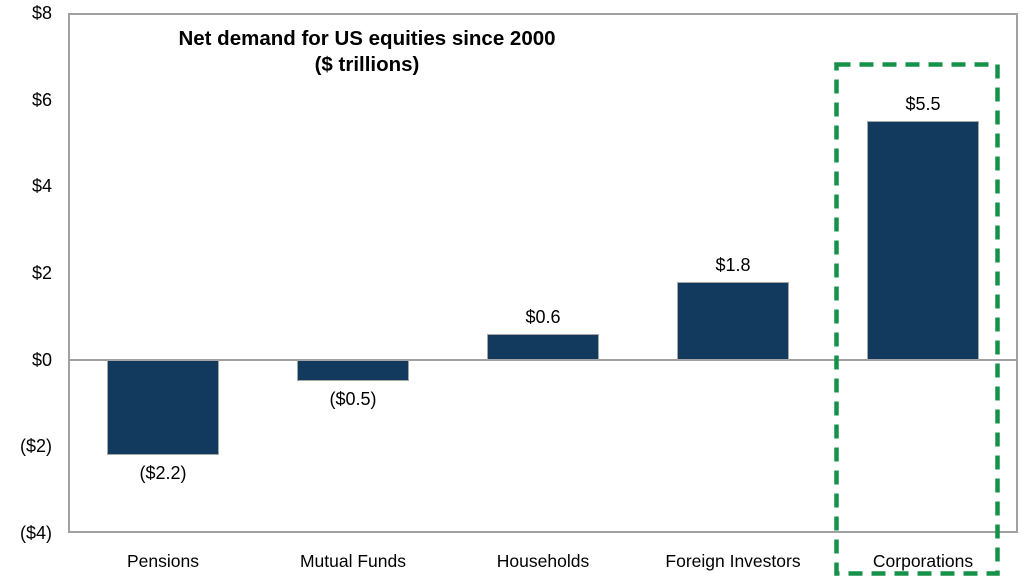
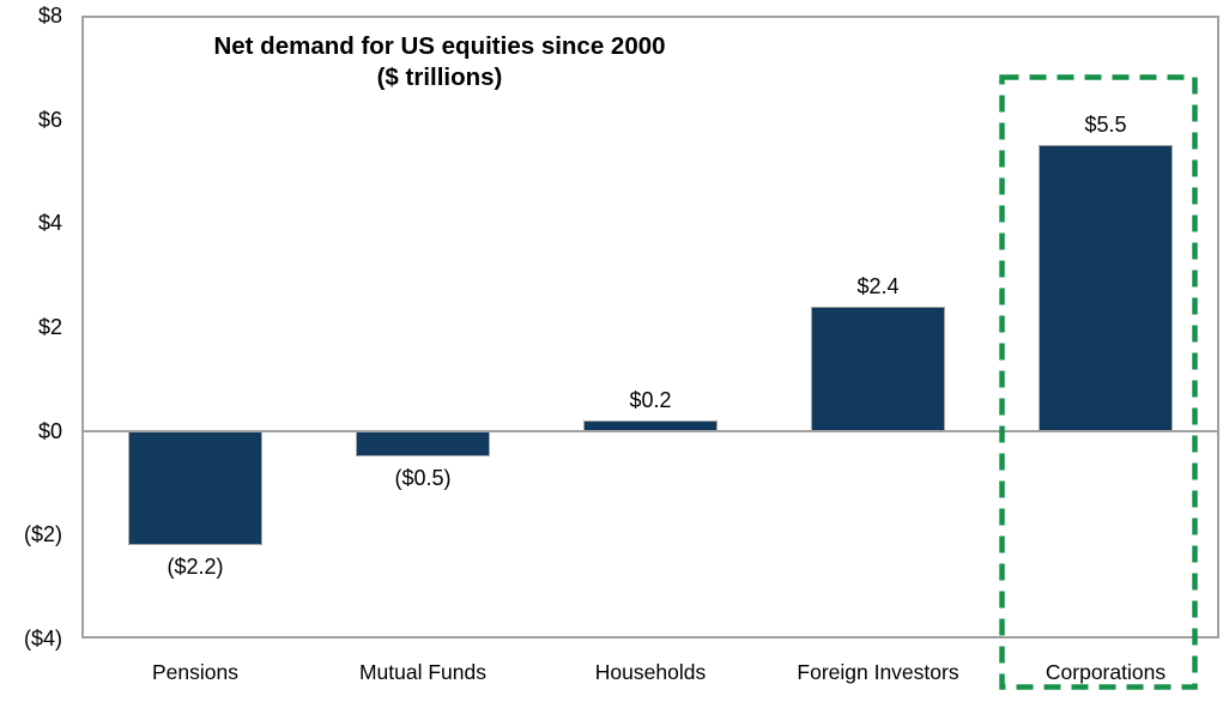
Households: $0.6 -> $0.2
Foreign Investors: $1.8 -> $2.4
